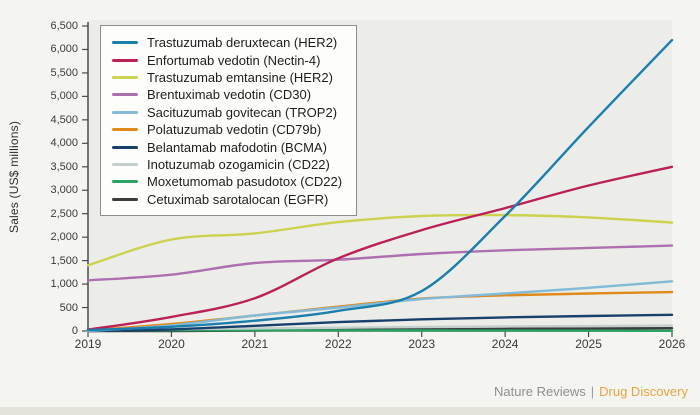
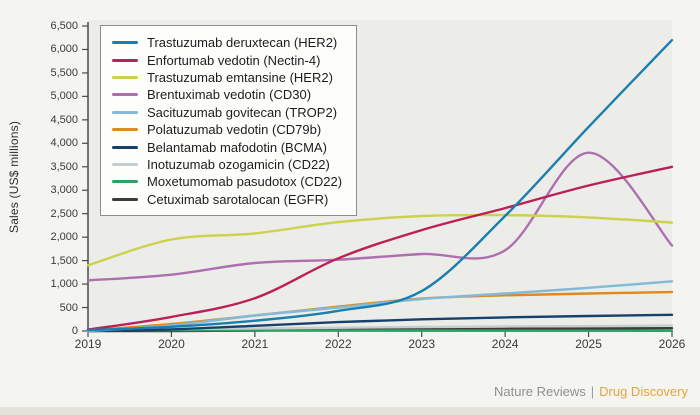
Brentuximab vedotin (CD30)/2025: 1800 -> 3800
